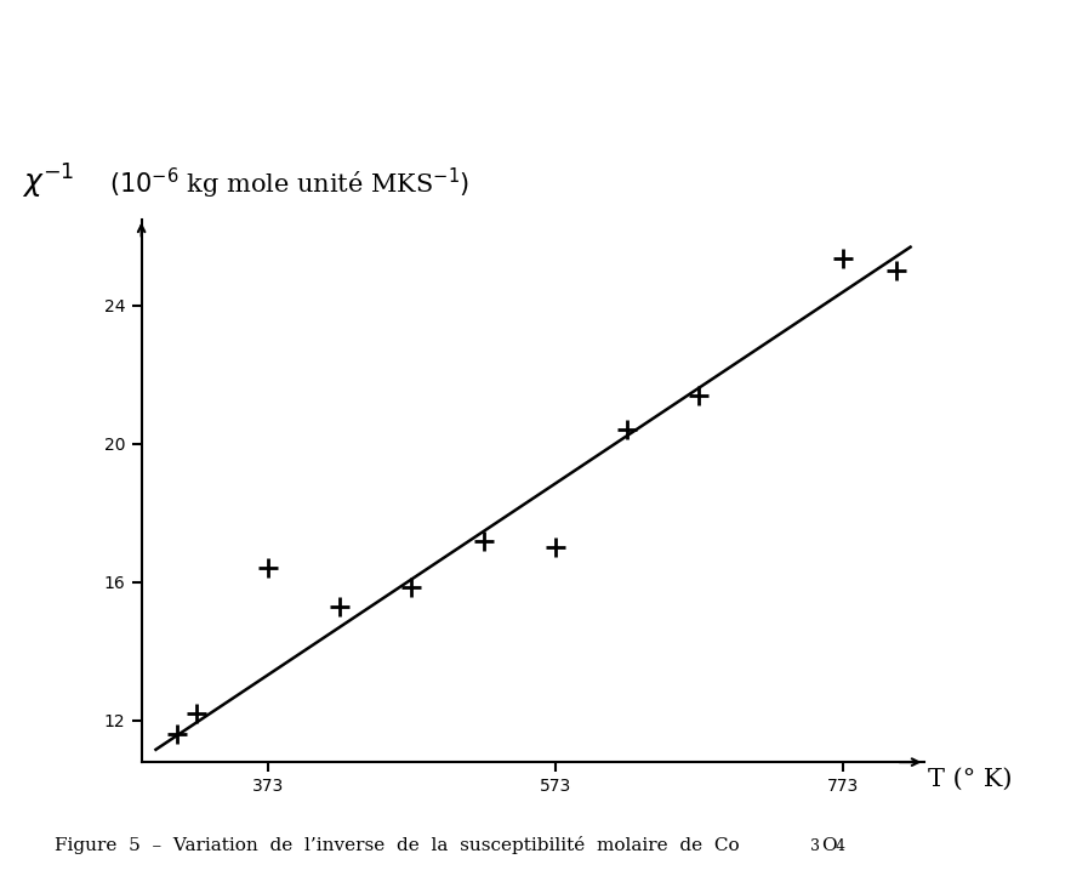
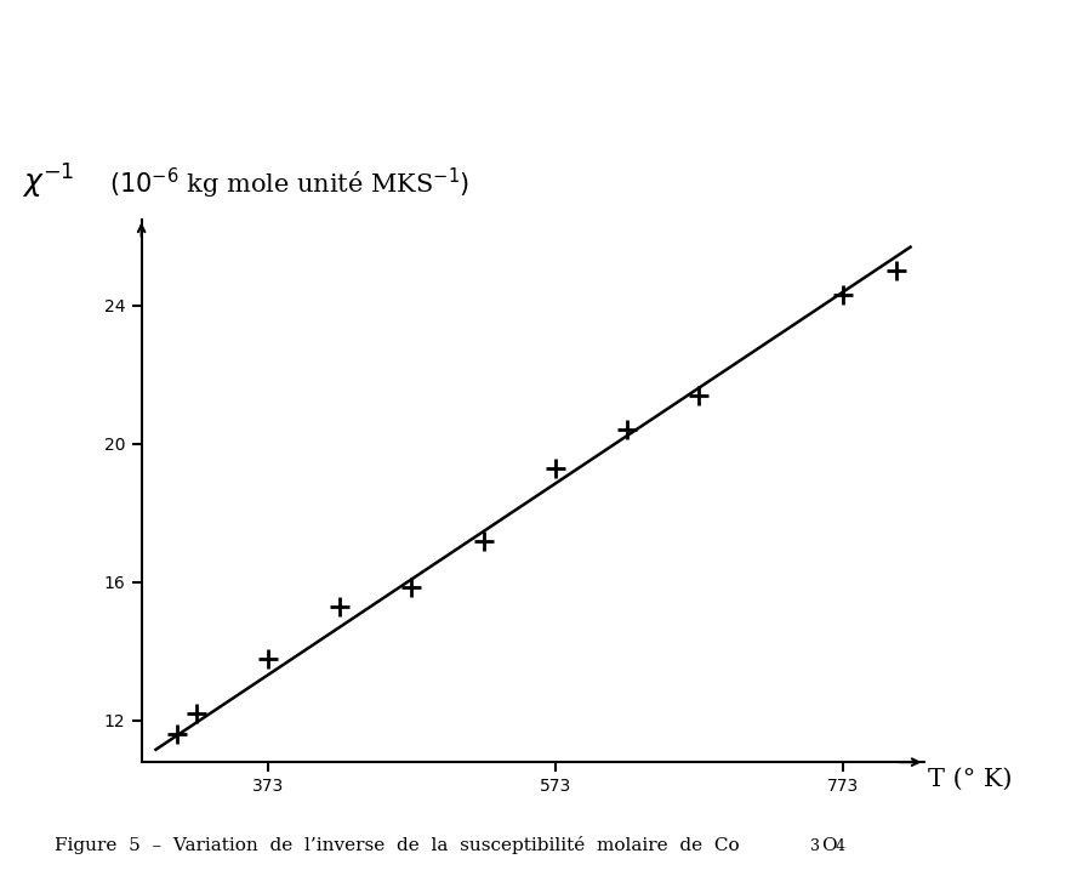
373: 16.40 -> 13.80
573: 17.00 -> 19.30
773: 25.35 -> 24.30
